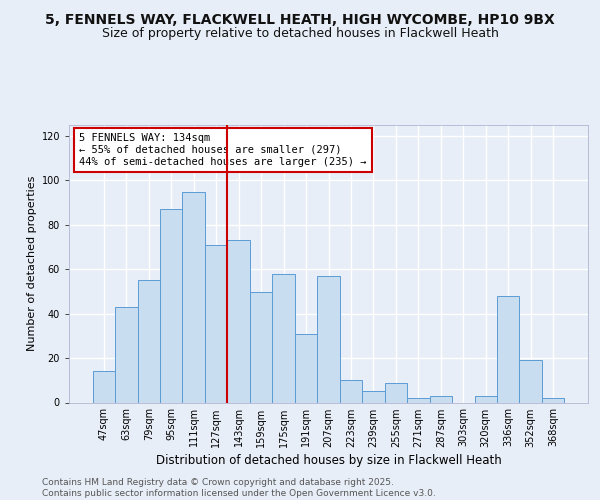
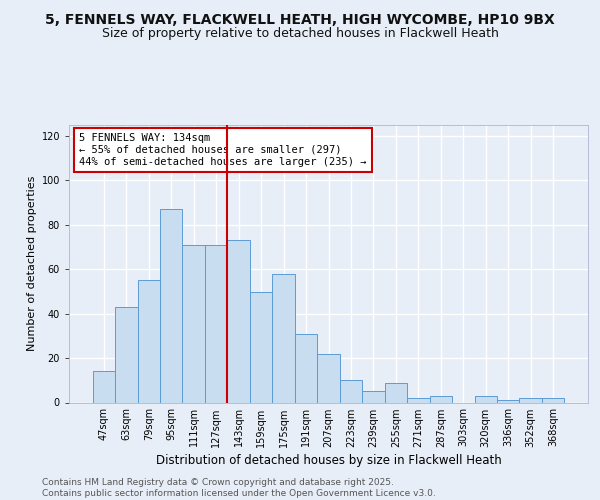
111sqm: 95 -> 71
207sqm: 57 -> 22
336sqm: 48 -> 1
352sqm: 19 -> 2
